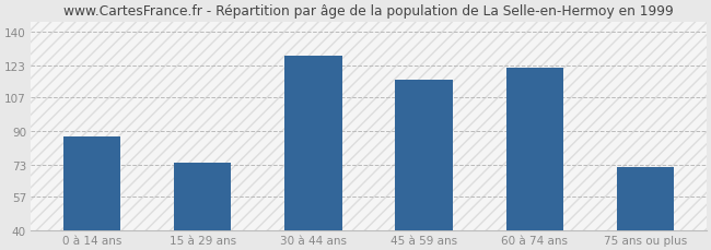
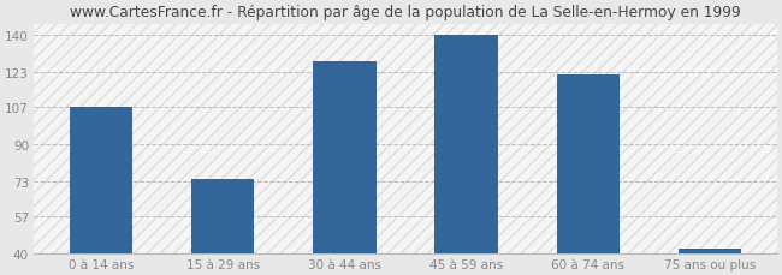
0 à 14 ans: 87 -> 107
45 à 59 ans: 116 -> 140
75 ans ou plus: 72 -> 42
